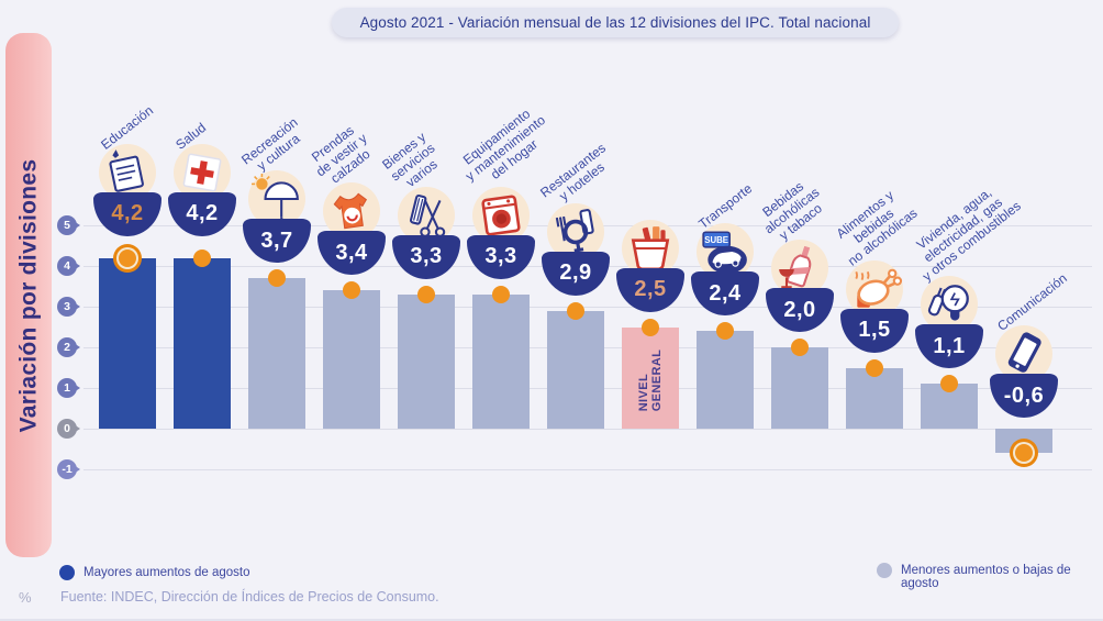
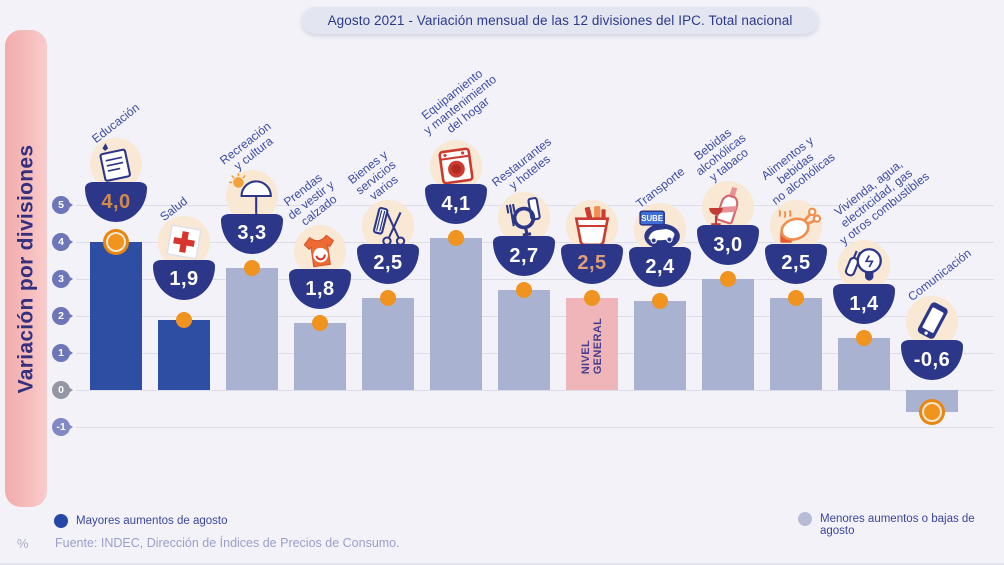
Educación: 4,2 -> 4,0
Salud: 4,2 -> 1,9
Recreación y cultura: 3,7 -> 3,3
Prendas de vestir y calzado: 3,4 -> 1,8
Bienes y servicios varios: 3,3 -> 2,5
Equipamiento y mantenimiento del hogar: 3,3 -> 4,1
Restaurantes y hoteles: 2,9 -> 2,7
Bebidas alcohólicas y tabaco: 2,0 -> 3,0
Alimentos y bebidas no alcohólicas: 1,5 -> 2,5
Vivienda, agua, electricidad, gas y otros combustibles: 1,1 -> 1,4
